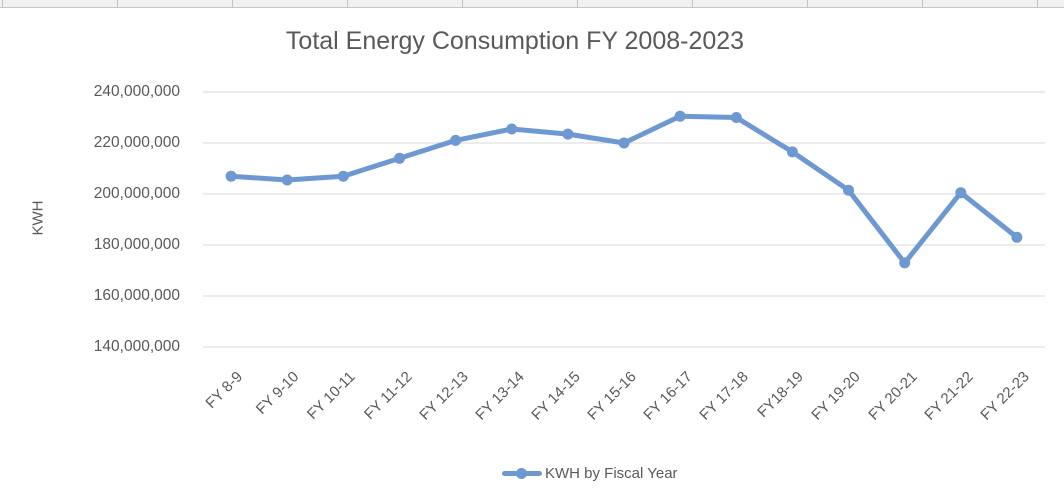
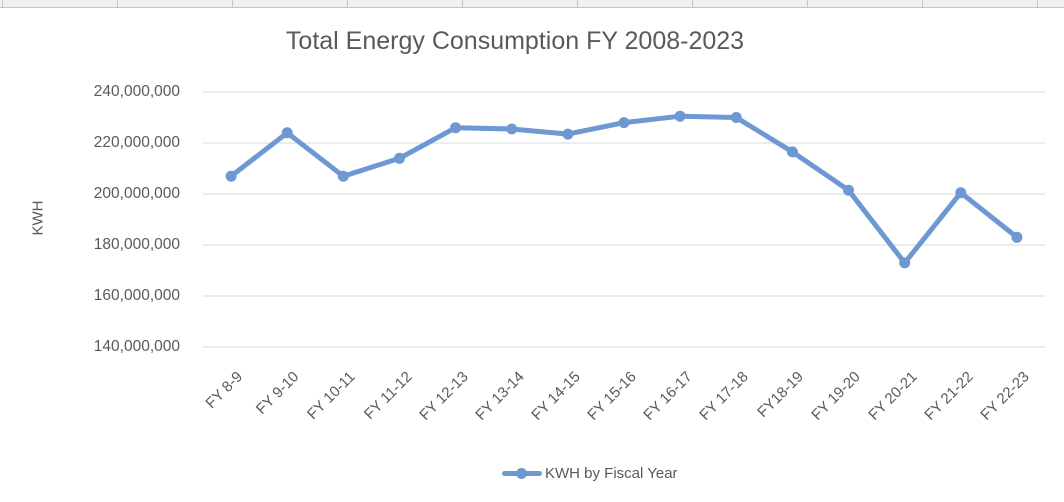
FY 9-10: 206000000 -> 224000000
FY 12-13: 221000000 -> 226000000
FY 15-16: 220000000 -> 228000000
